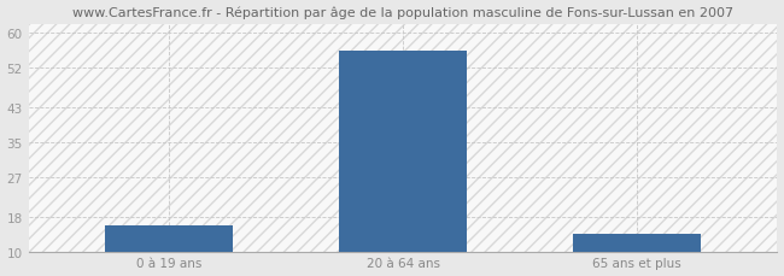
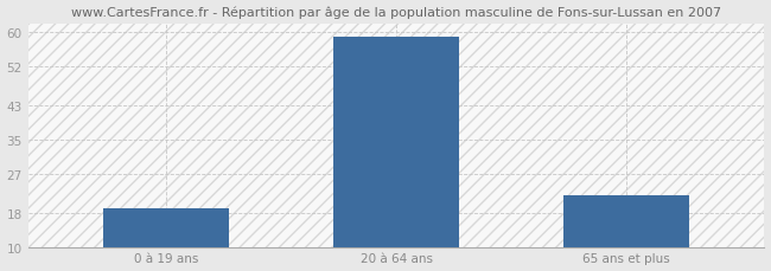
0 à 19 ans: 16 -> 19
20 à 64 ans: 56 -> 59
65 ans et plus: 14 -> 22
